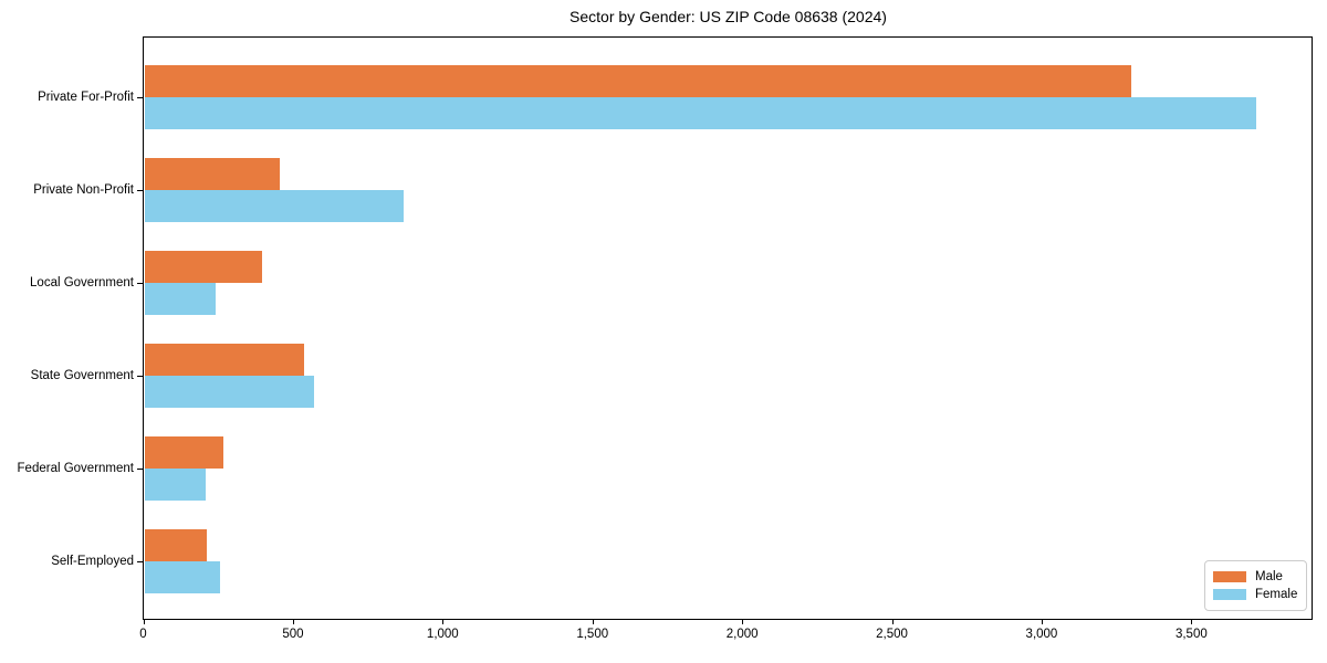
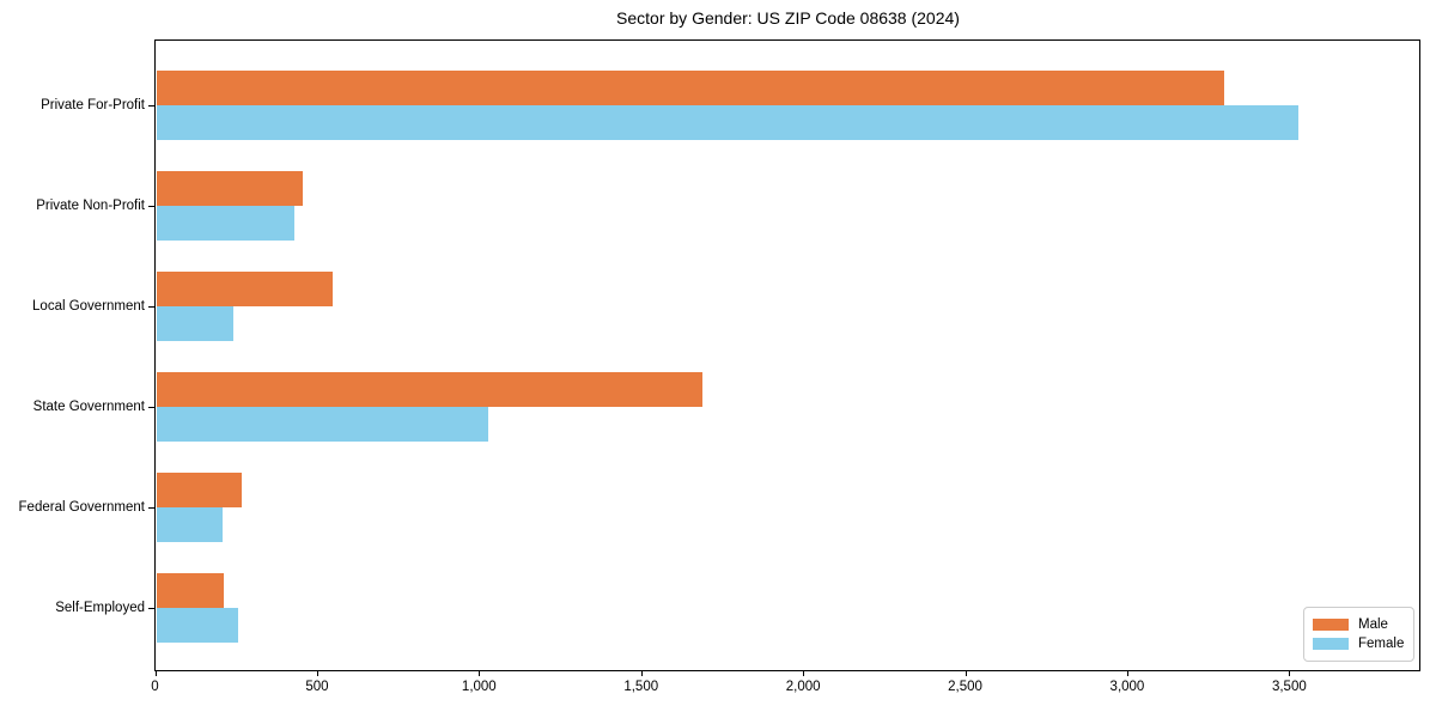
Female/Private For-Profit: 3720 -> 3530
Female/Private Non-Profit: 870 -> 430
Male/Local Government: 400 -> 550
Male/State Government: 540 -> 1690
Female/State Government: 570 -> 1030
